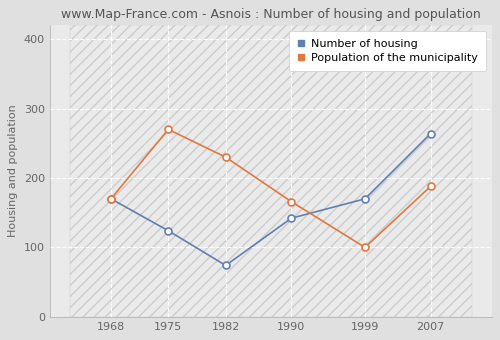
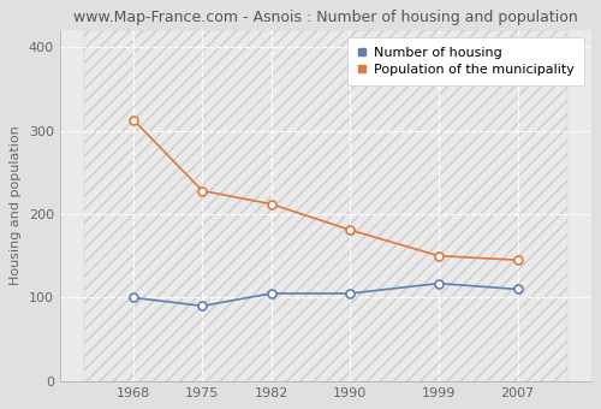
Number of housing/1968: 170 -> 100
Population of the municipality/1968: 170 -> 313
Number of housing/1975: 124 -> 90
Population of the municipality/1975: 270 -> 228
Number of housing/1982: 74 -> 105
Population of the municipality/1982: 230 -> 212
Number of housing/1990: 142 -> 105
Population of the municipality/1990: 166 -> 181
Number of housing/1999: 170 -> 117
Population of the municipality/1999: 100 -> 150
Number of housing/2007: 264 -> 110
Population of the municipality/2007: 188 -> 145
